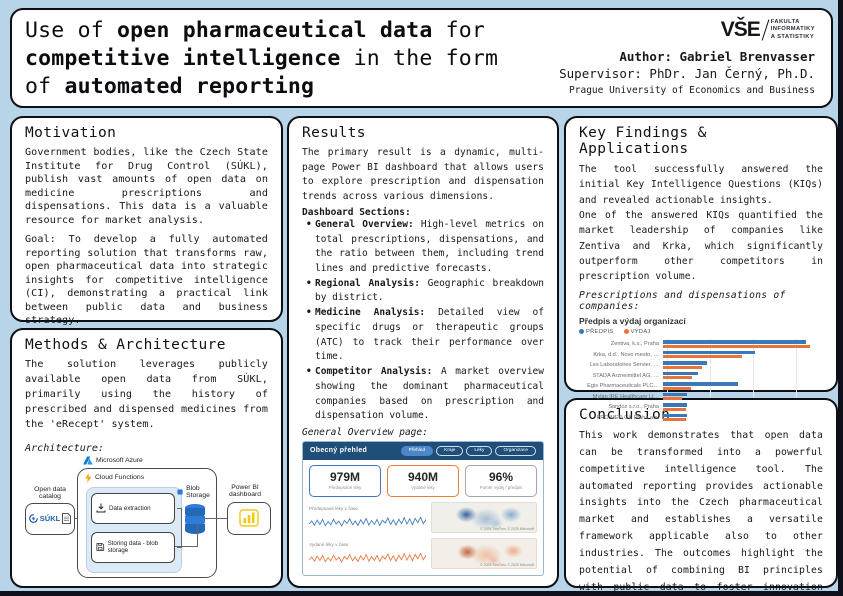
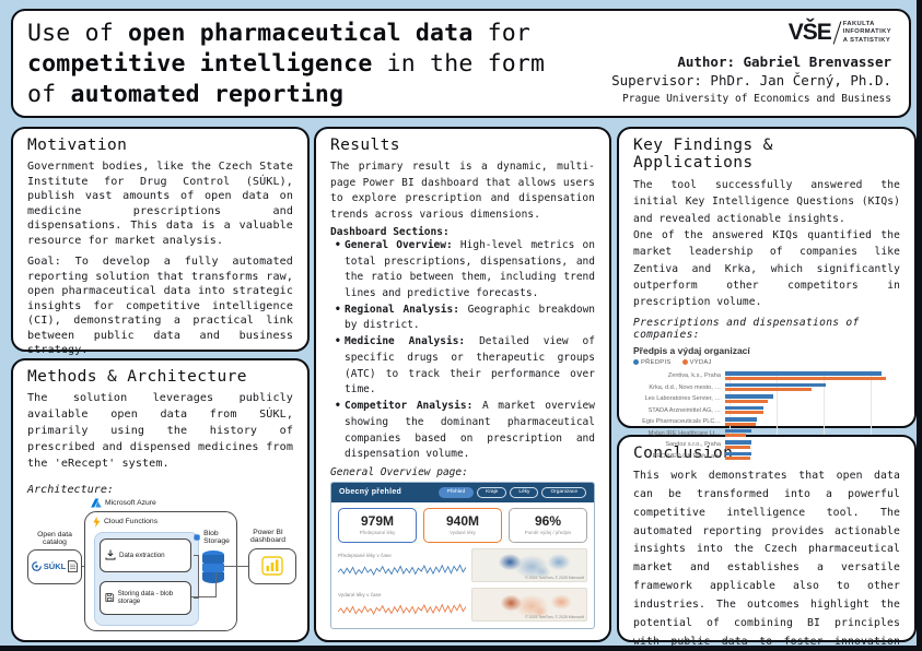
VÝDAJ/STADA Arzneimittel AG, …: 13M -> 16M
PŘEDPIS/Egis Pharmaceuticals PLC…: 34M -> 13M
